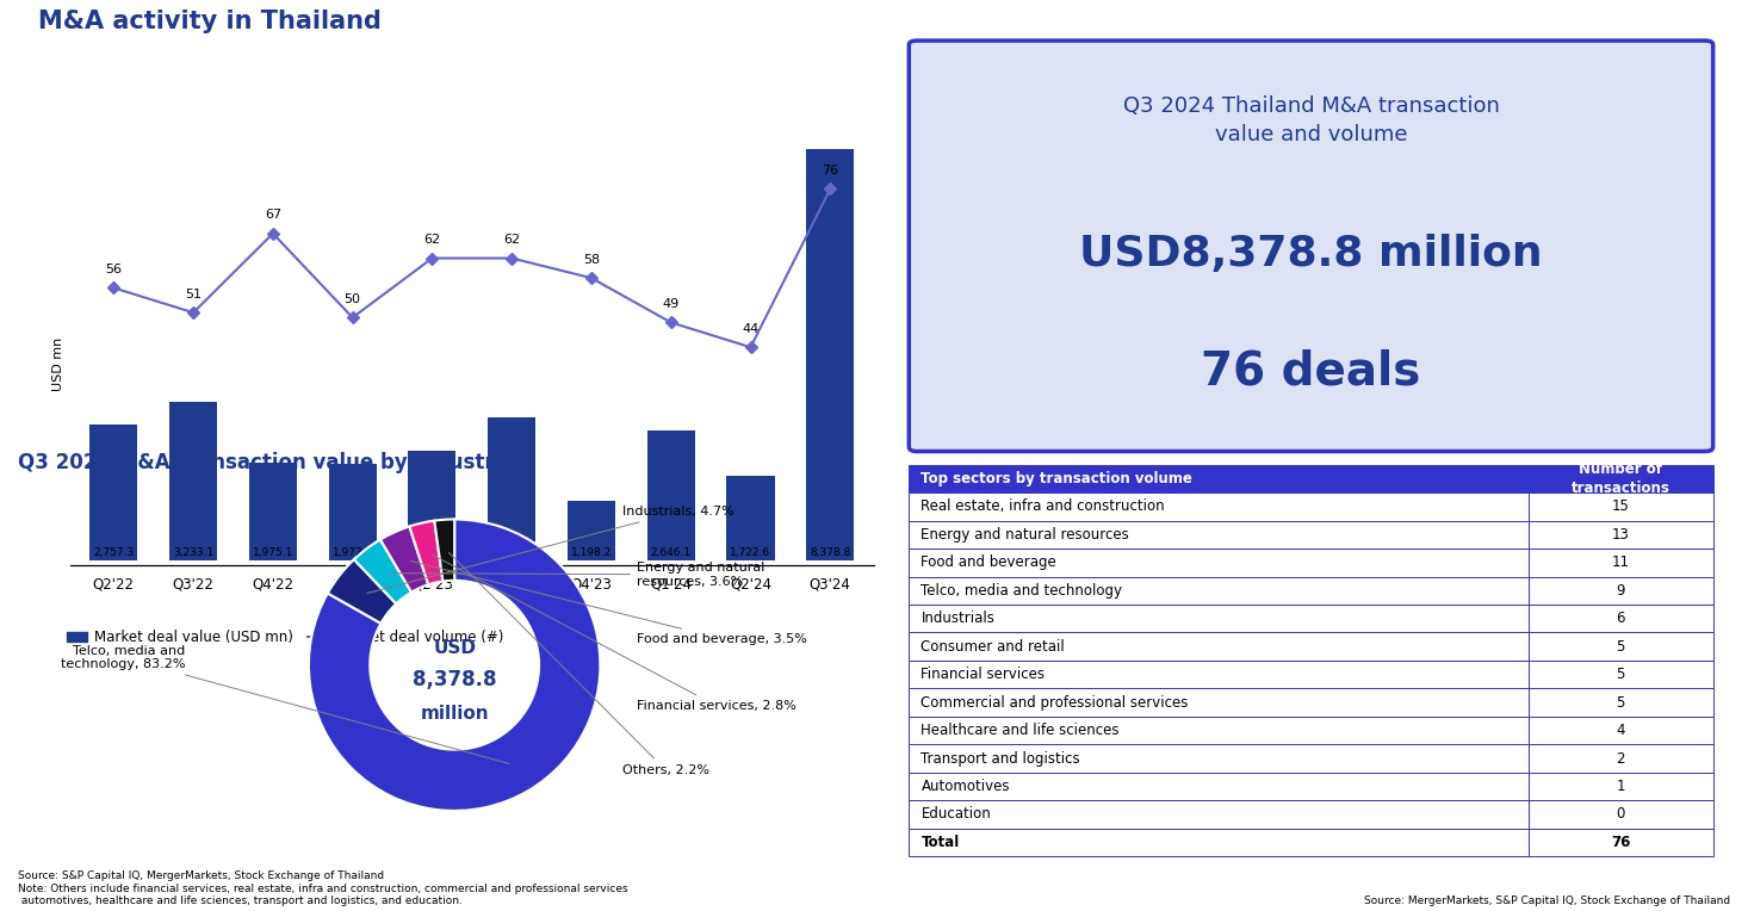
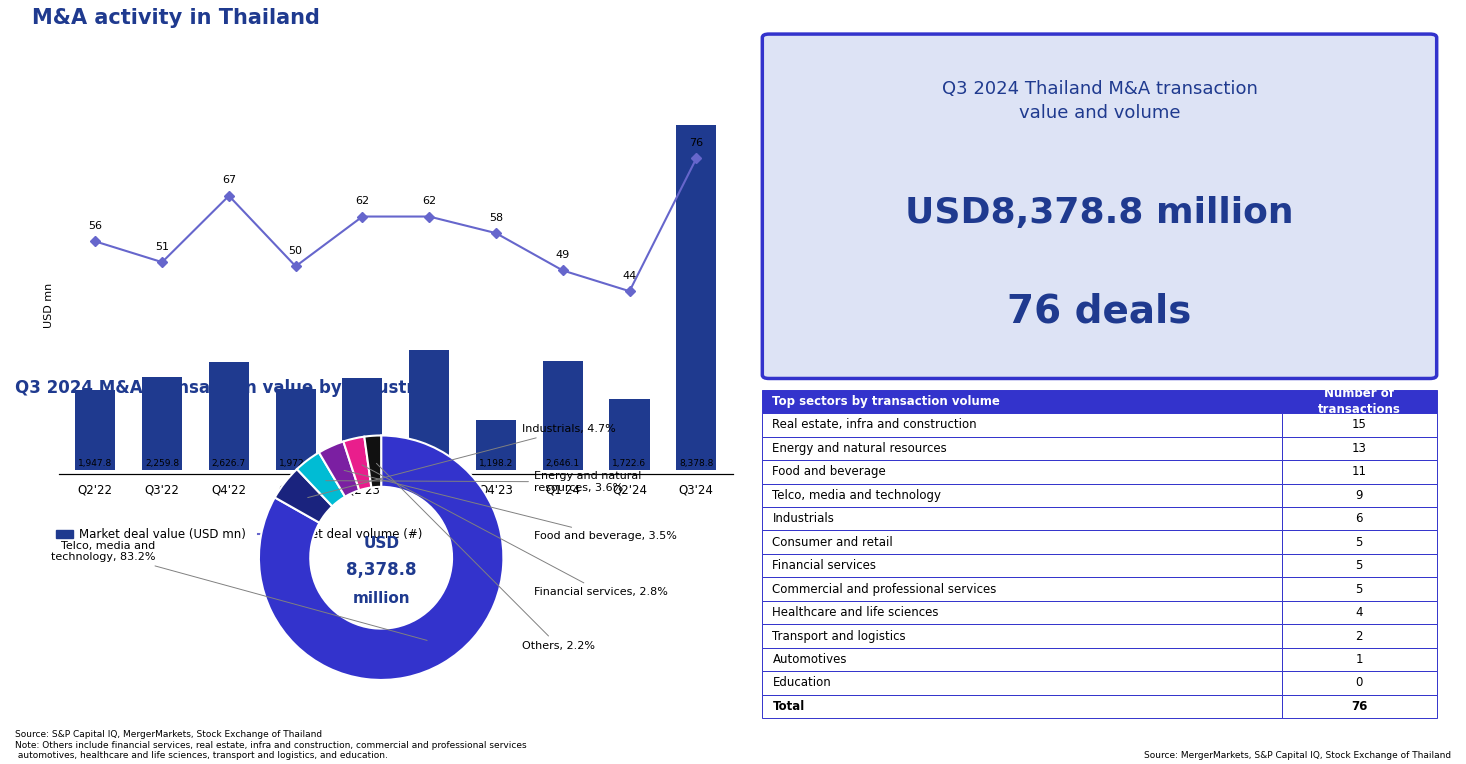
Market deal value (USD mn)/Q2'22: 2,757.3 -> 1,947.8
Market deal value (USD mn)/Q3'22: 3,233.1 -> 2,259.8
Market deal value (USD mn)/Q4'22: 1,975.1 -> 2,626.7
